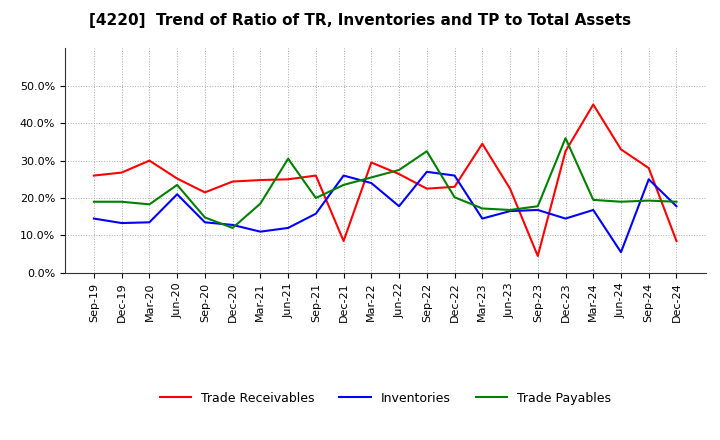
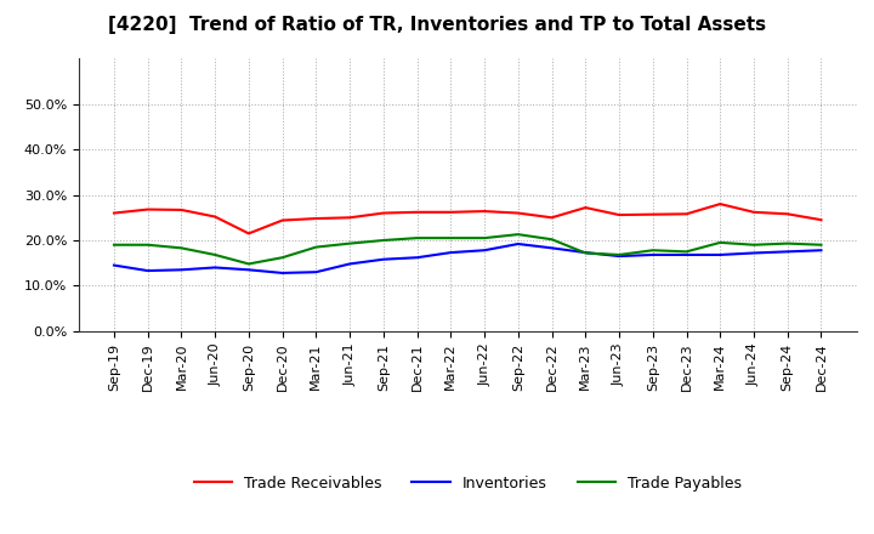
Trade Receivables/Mar-20: 30.0% -> 26.7%
Inventories/Jun-20: 21.0% -> 14.0%
Trade Payables/Jun-20: 23.5% -> 16.8%
Trade Payables/Dec-20: 12.0% -> 16.2%
Inventories/Mar-21: 11.0% -> 13.0%
Inventories/Jun-21: 12.0% -> 14.8%
Trade Payables/Jun-21: 30.5% -> 19.3%
Trade Receivables/Dec-21: 8.5% -> 26.2%
Inventories/Dec-21: 26.0% -> 16.2%
Trade Payables/Dec-21: 23.5% -> 20.5%
Trade Receivables/Mar-22: 29.5% -> 26.2%
Inventories/Mar-22: 24.0% -> 17.3%
Trade Payables/Mar-22: 25.5% -> 20.5%
Trade Payables/Jun-22: 27.5% -> 20.5%
Trade Receivables/Sep-22: 22.5% -> 26.0%
Inventories/Sep-22: 27.0% -> 19.2%
Trade Payables/Sep-22: 32.5% -> 21.3%
Trade Receivables/Dec-22: 23.0% -> 25.0%
Inventories/Dec-22: 26.0% -> 18.3%
Trade Receivables/Mar-23: 34.5% -> 27.2%
Inventories/Mar-23: 14.5% -> 17.3%
Trade Receivables/Jun-23: 22.5% -> 25.6%
Trade Receivables/Sep-23: 4.5% -> 25.7%
Trade Receivables/Dec-23: 32.5% -> 25.8%
Inventories/Dec-23: 14.5% -> 16.8%
Trade Payables/Dec-23: 36.0% -> 17.5%
Trade Receivables/Mar-24: 45.0% -> 28.0%
Trade Receivables/Jun-24: 33.0% -> 26.2%
Inventories/Jun-24: 5.5% -> 17.2%
Trade Receivables/Sep-24: 28.0% -> 25.8%
Inventories/Sep-24: 25.0% -> 17.5%
Trade Receivables/Dec-24: 8.5% -> 24.5%
